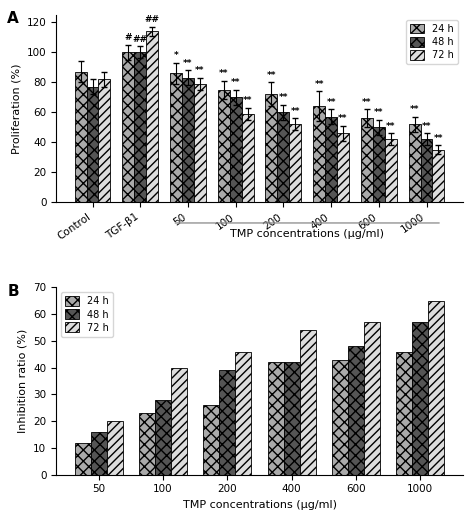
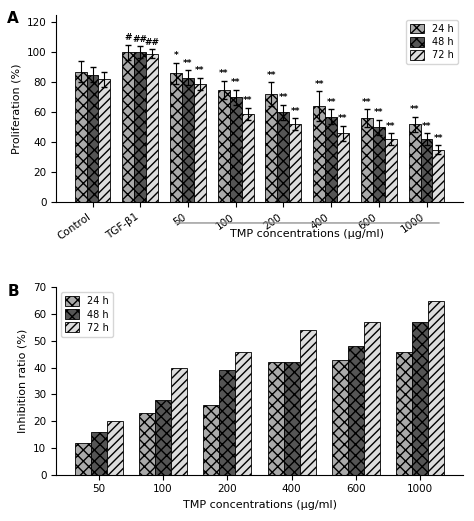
48 h/Control: 77 -> 85
72 h/TGF-β1: 114 -> 99
